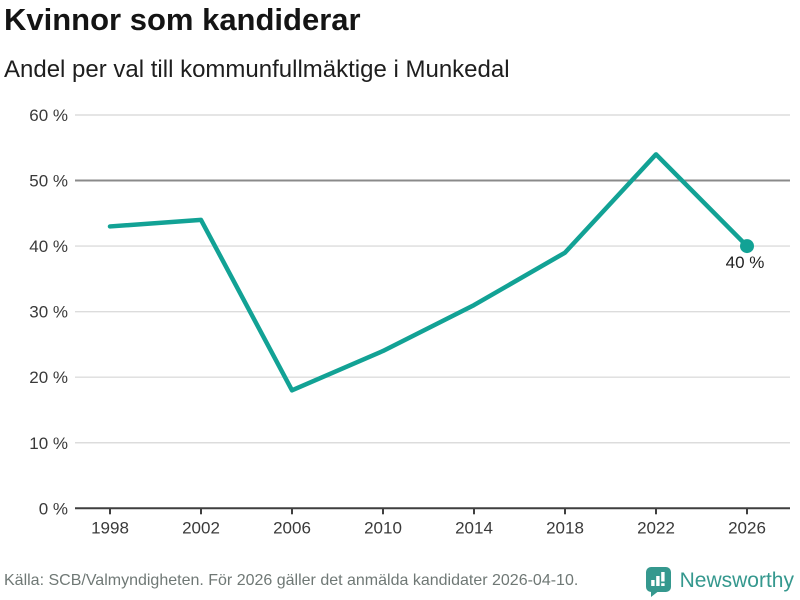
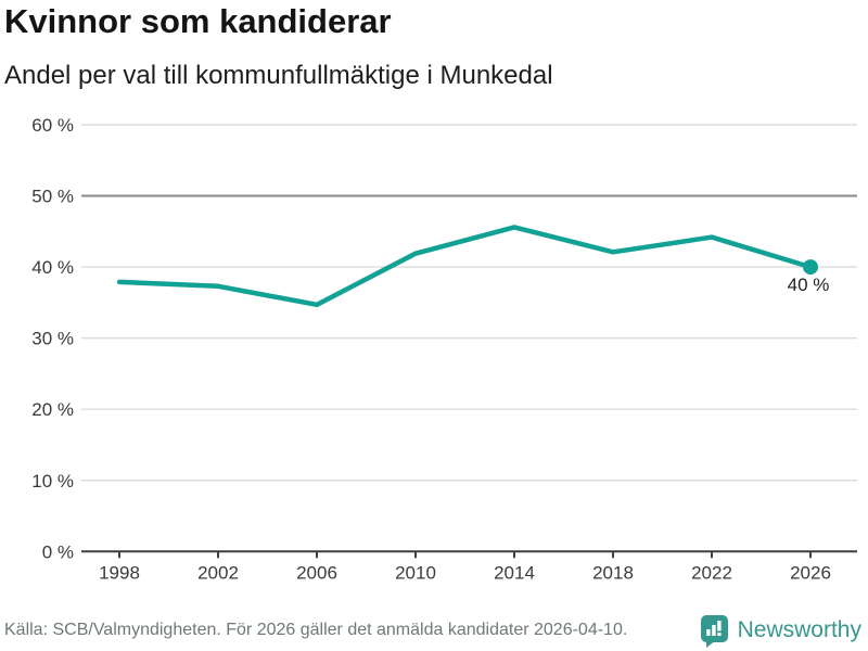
1998: 43% -> 38%
2002: 44% -> 37%
2006: 18% -> 35%
2010: 24% -> 42%
2014: 31% -> 46%
2018: 39% -> 42%
2022: 54% -> 44%
